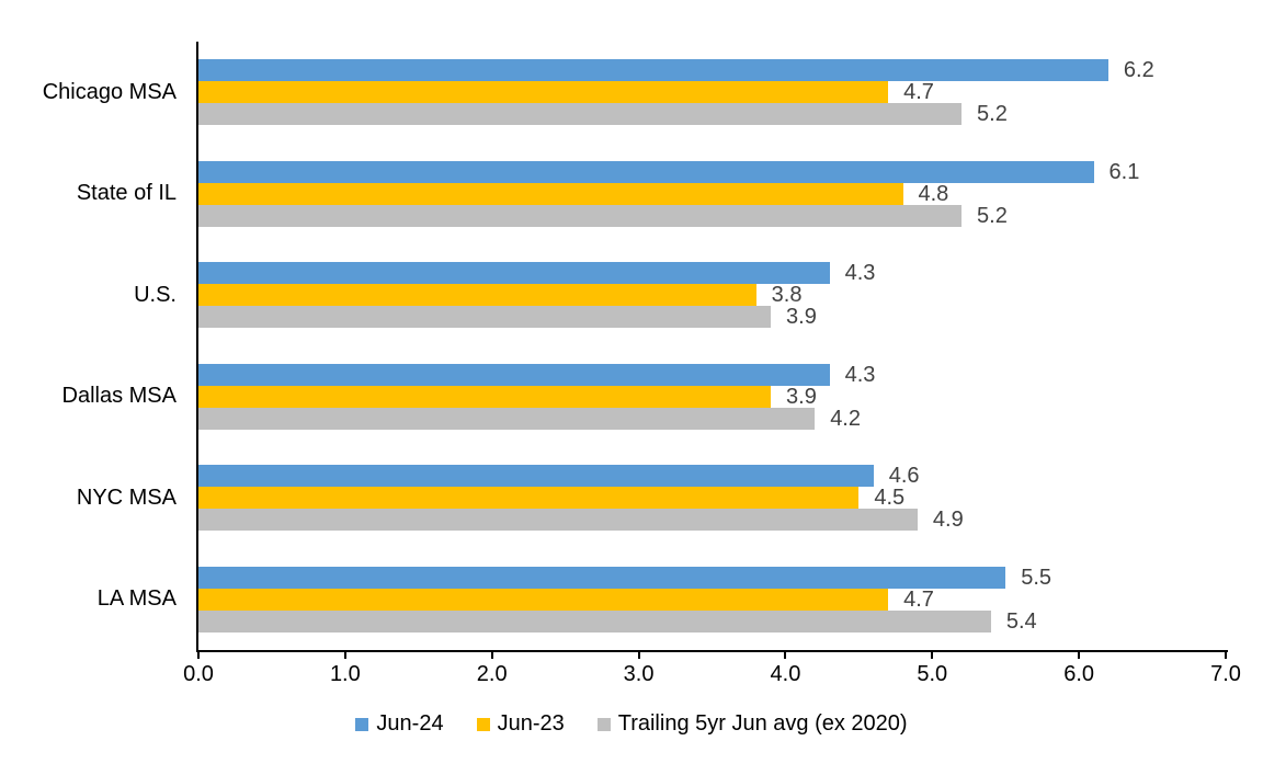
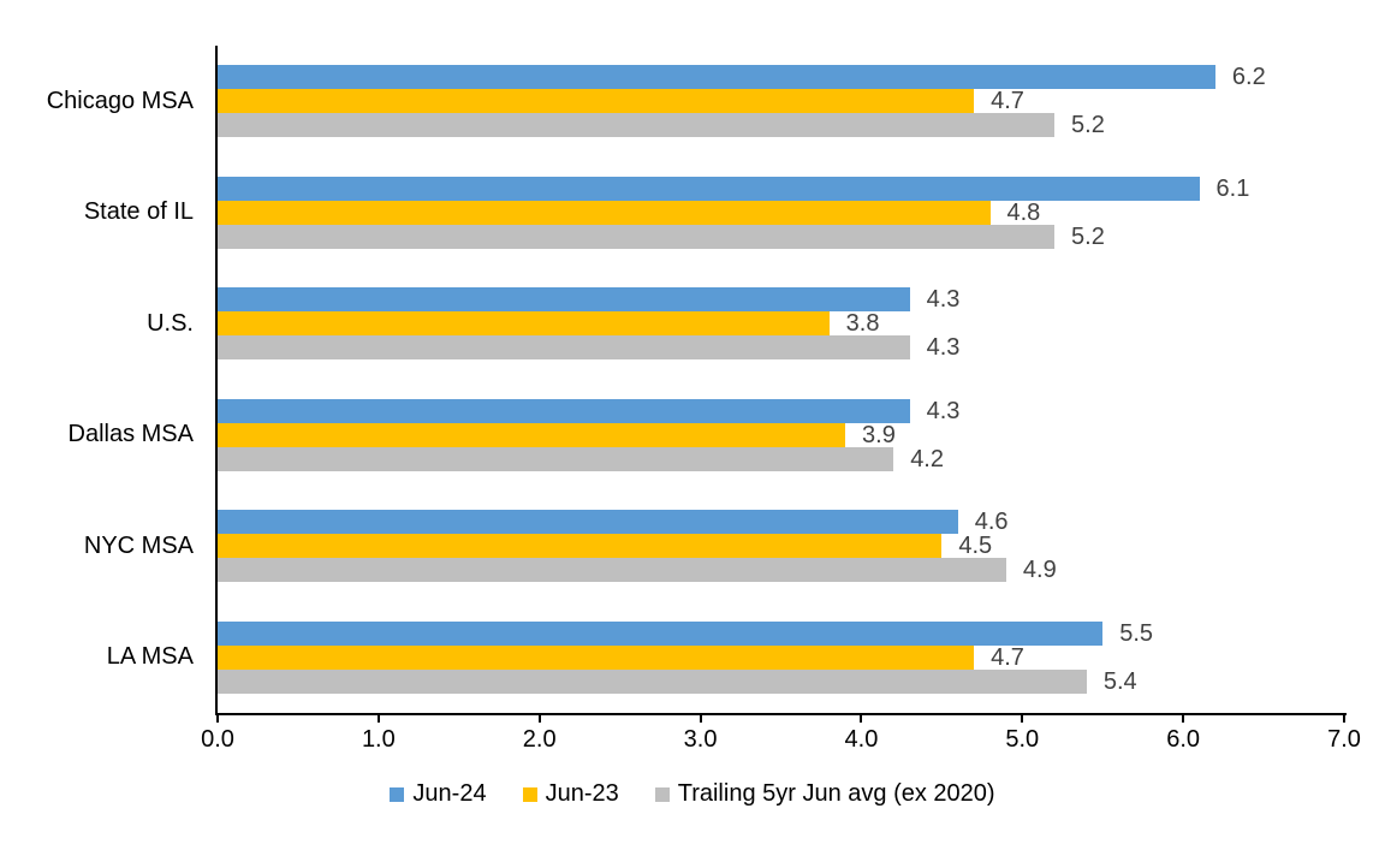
Trailing 5yr Jun avg (ex 2020)/U.S.: 3.9 -> 4.3
